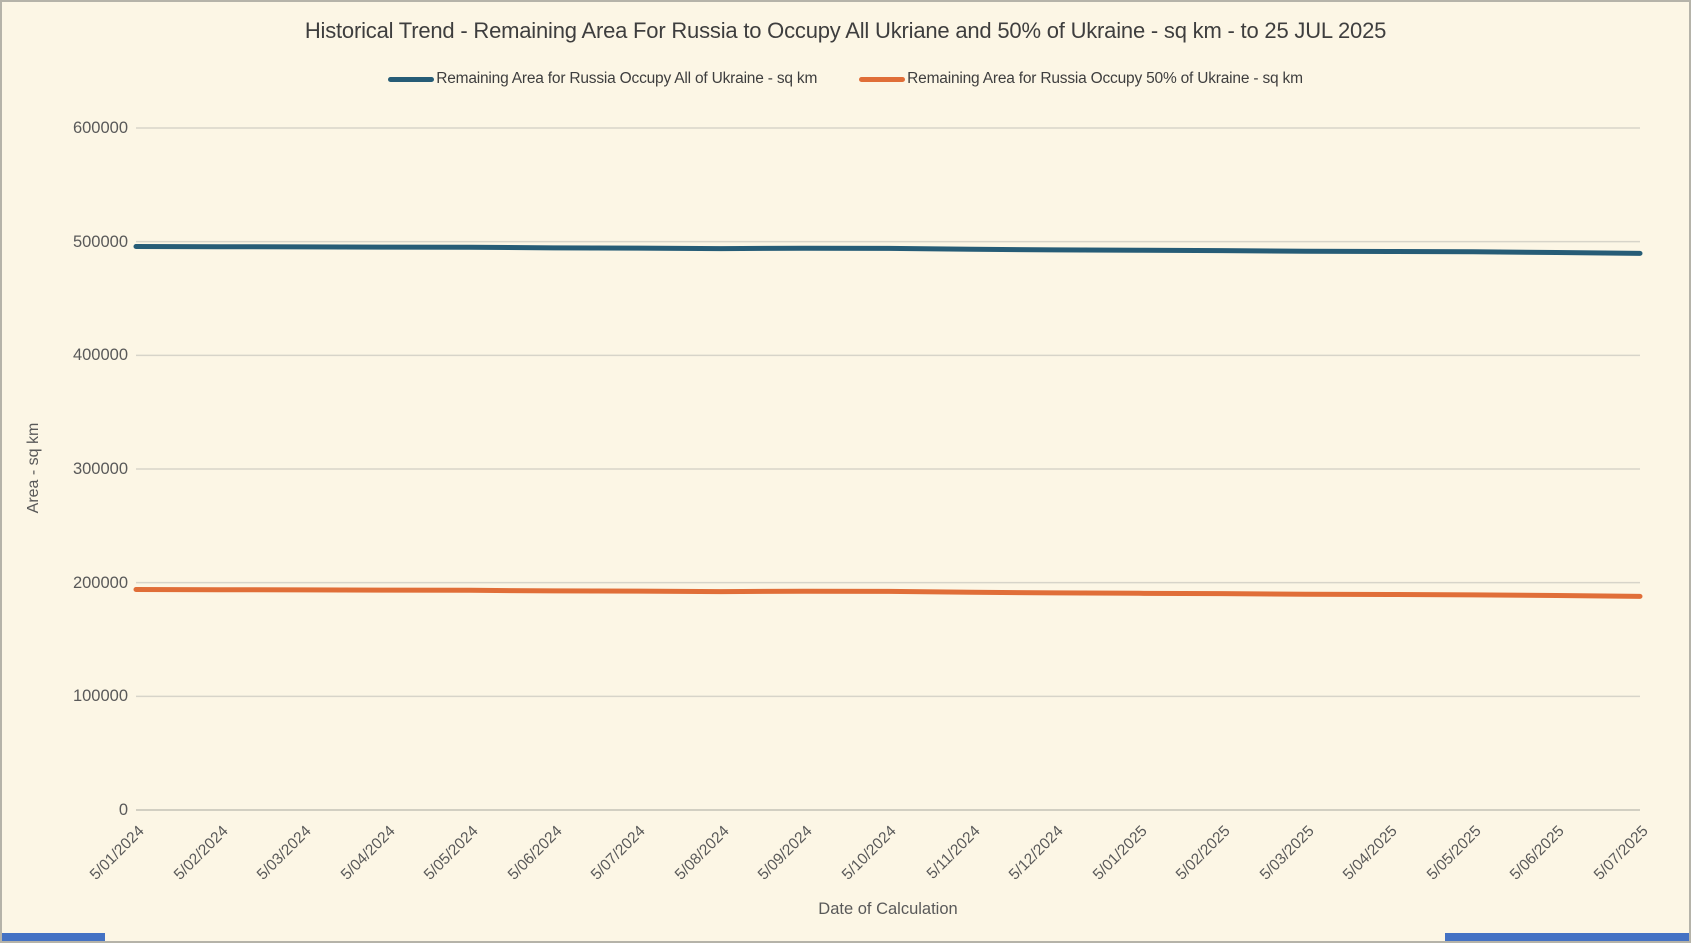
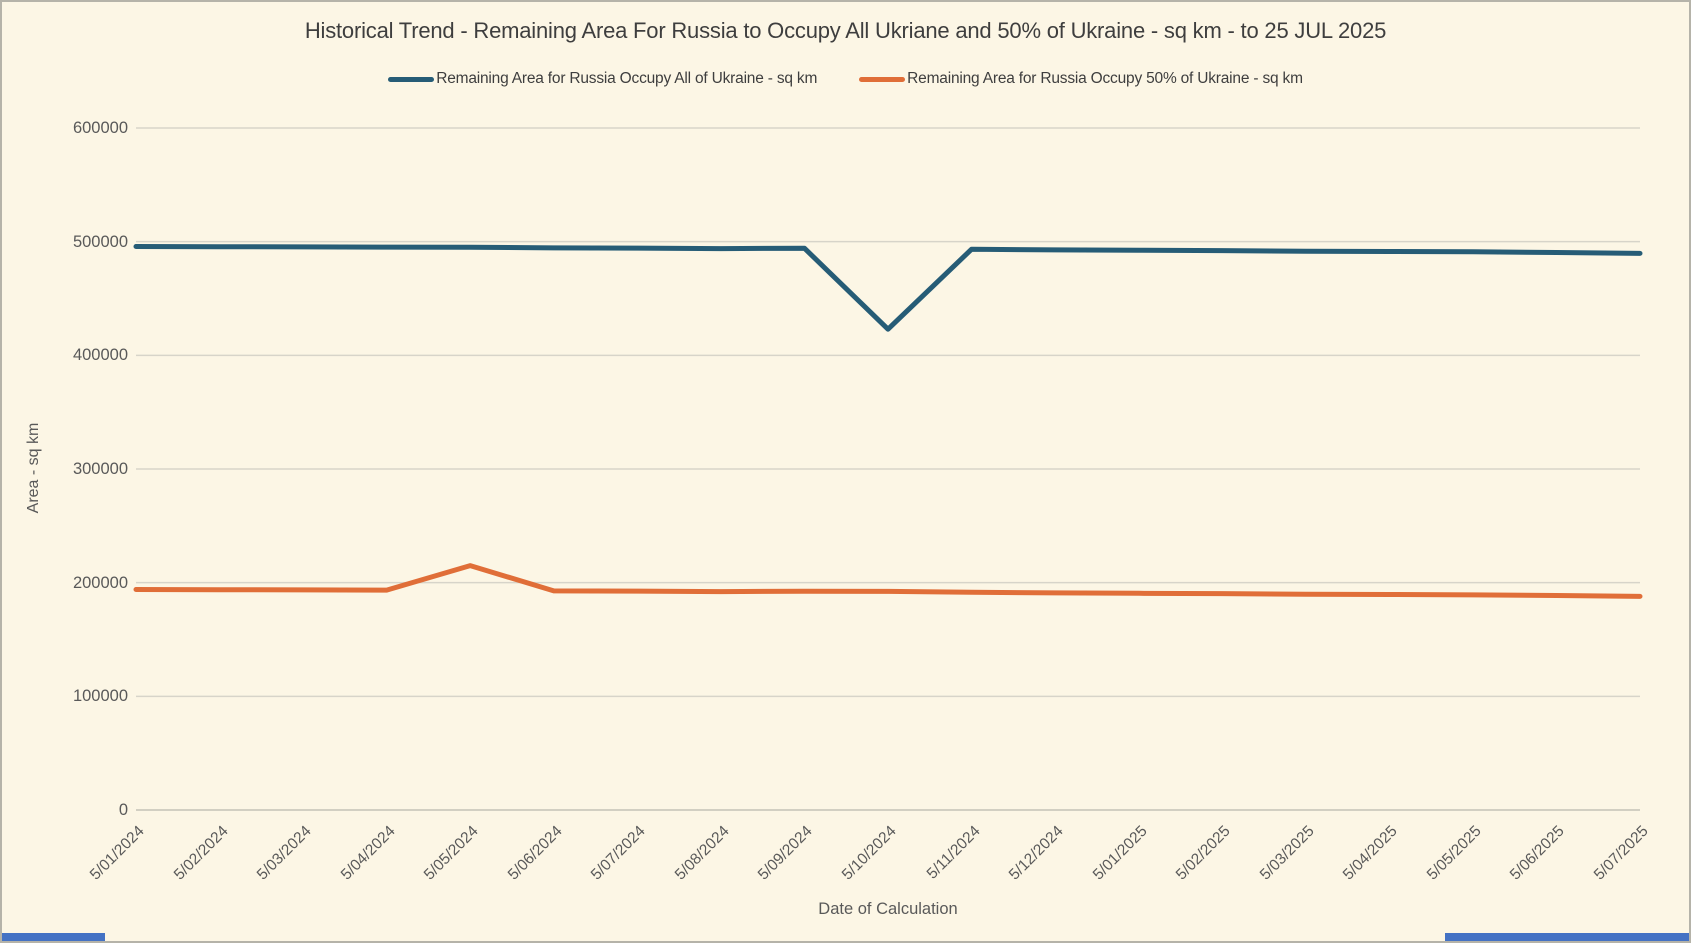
Remaining Area for Russia Occupy 50% of Ukraine - sq km/5/05/2024: 193000 -> 215000
Remaining Area for Russia Occupy All of Ukraine - sq km/5/10/2024: 494000 -> 423000
